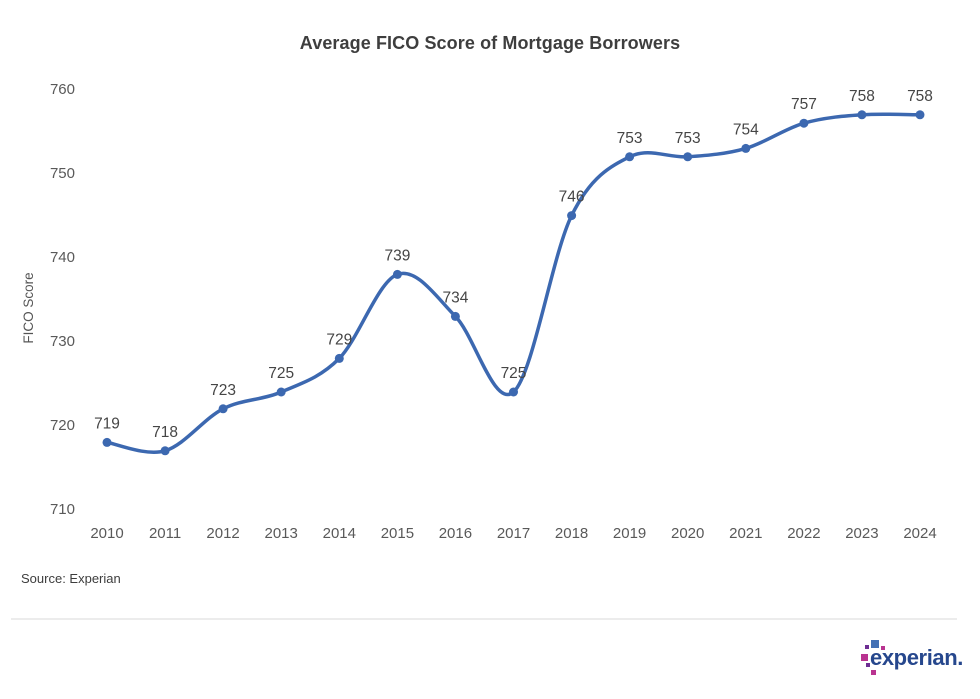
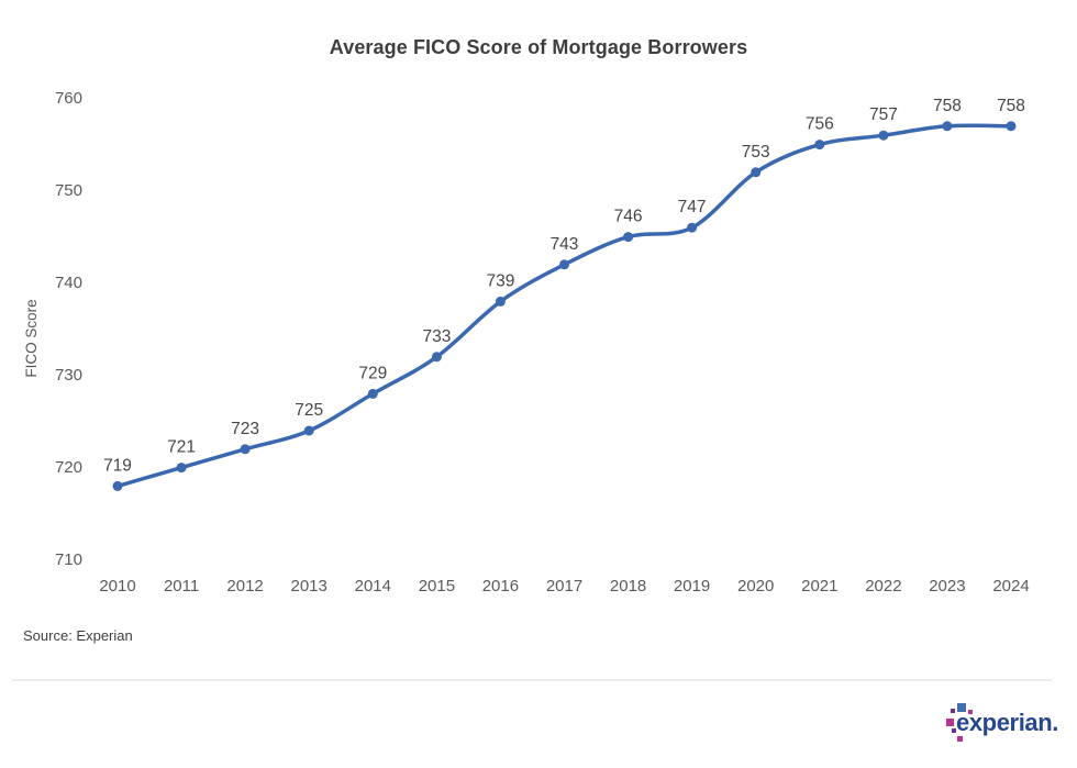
2011: 718 -> 721
2015: 739 -> 733
2016: 734 -> 739
2017: 725 -> 743
2019: 753 -> 747
2021: 754 -> 756
